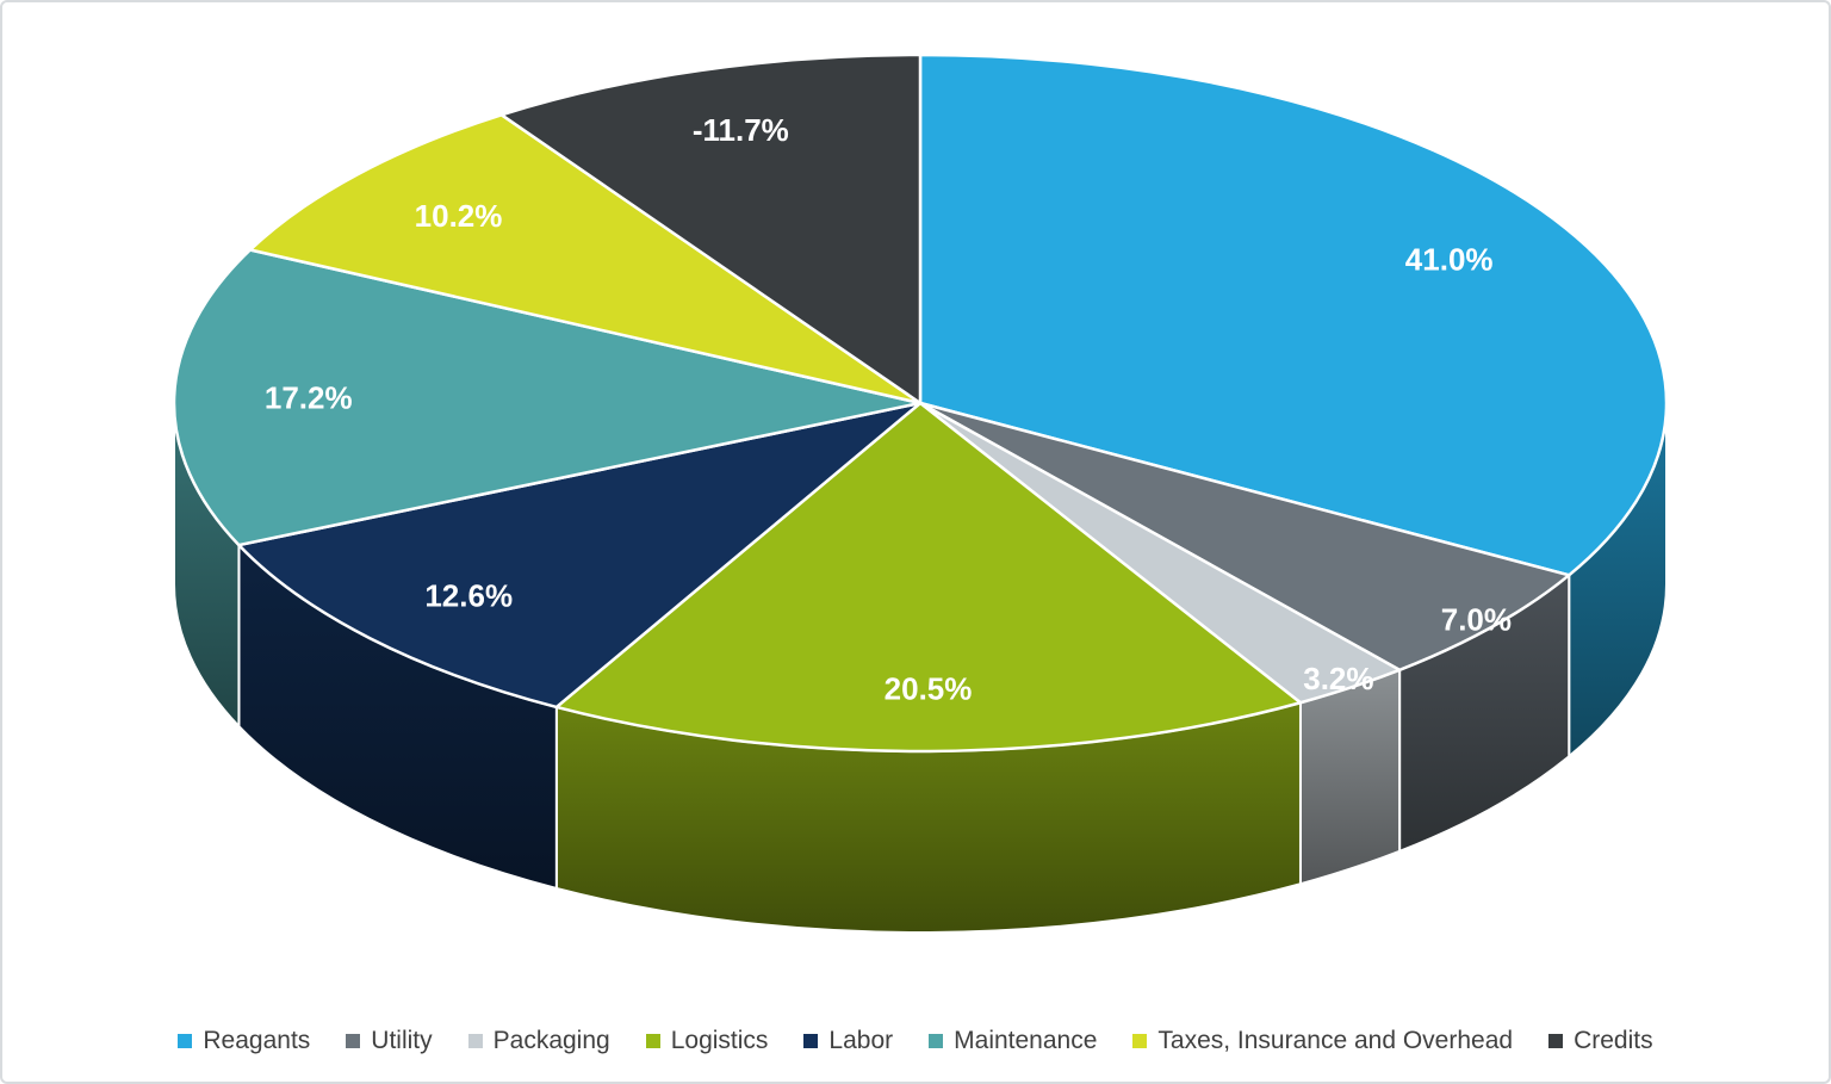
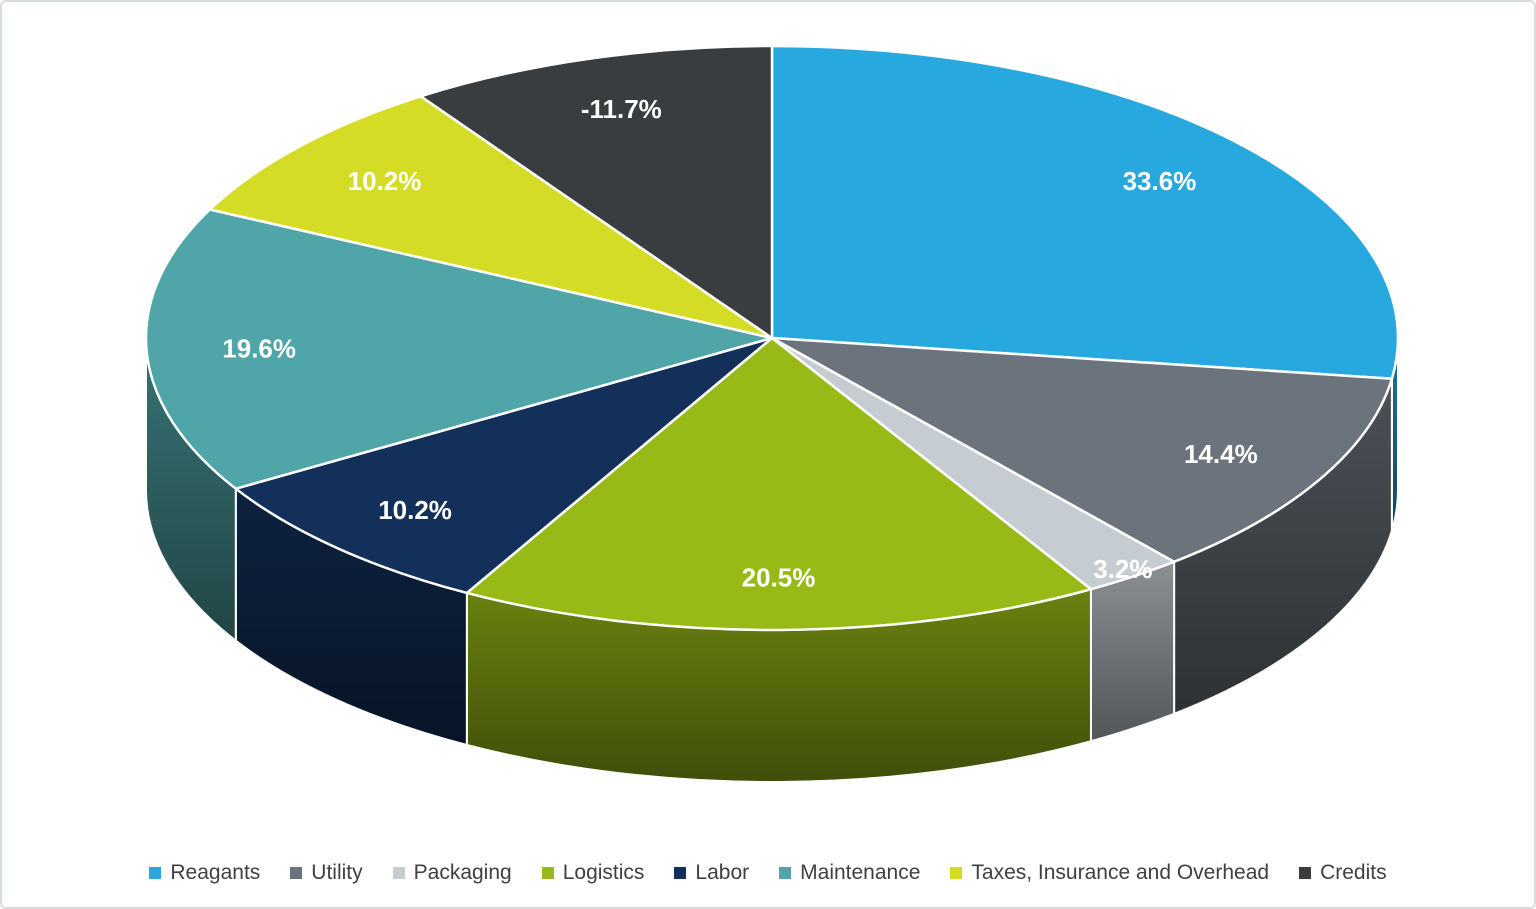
Reagants: 41.0% -> 33.6%
Utility: 7.0% -> 14.4%
Labor: 12.6% -> 10.2%
Maintenance: 17.2% -> 19.6%
